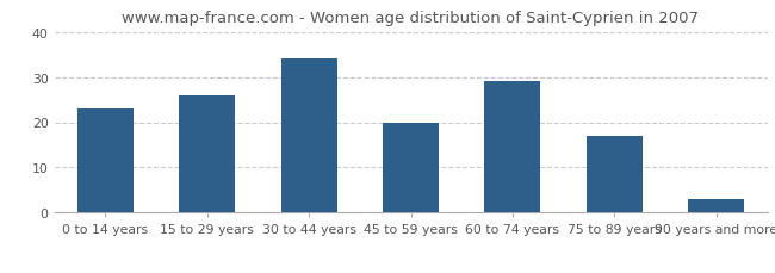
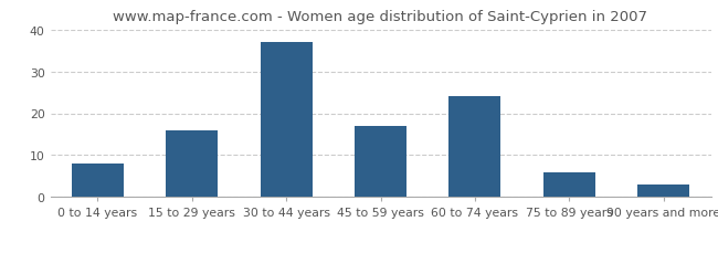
0 to 14 years: 23 -> 8
15 to 29 years: 26 -> 16
30 to 44 years: 34 -> 37
45 to 59 years: 20 -> 17
60 to 74 years: 29 -> 24
75 to 89 years: 17 -> 6
